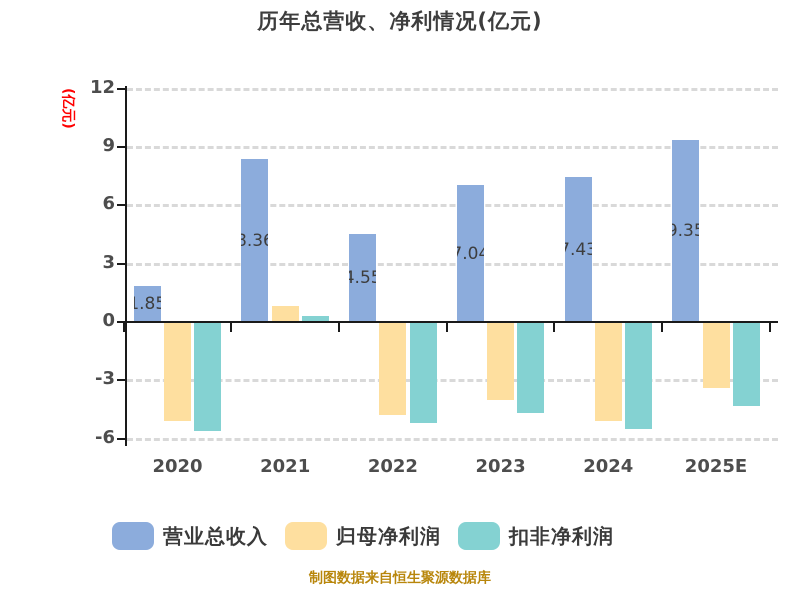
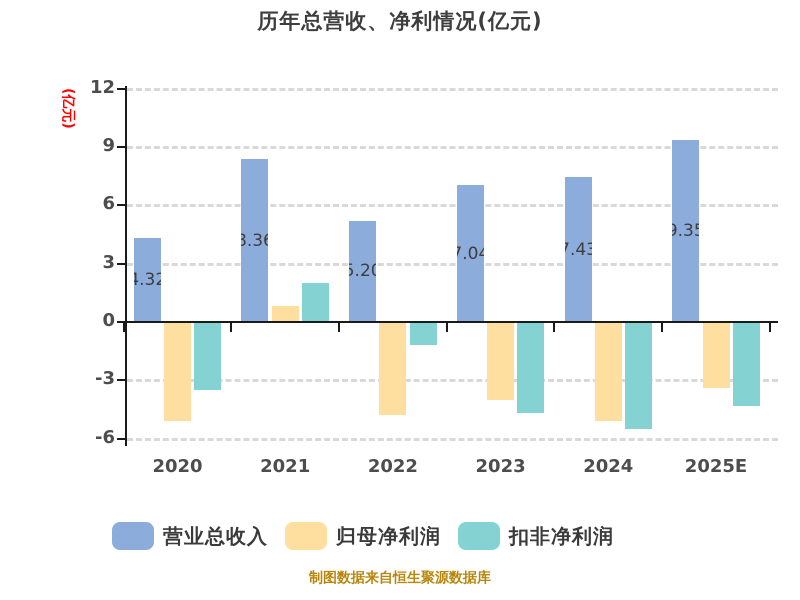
营业总收入/2020: 1.85 -> 4.32
扣非净利润/2020: -5.6 -> -3.5
扣非净利润/2021: 0.3 -> 2.0
营业总收入/2022: 4.55 -> 5.20
扣非净利润/2022: -5.2 -> -1.2
